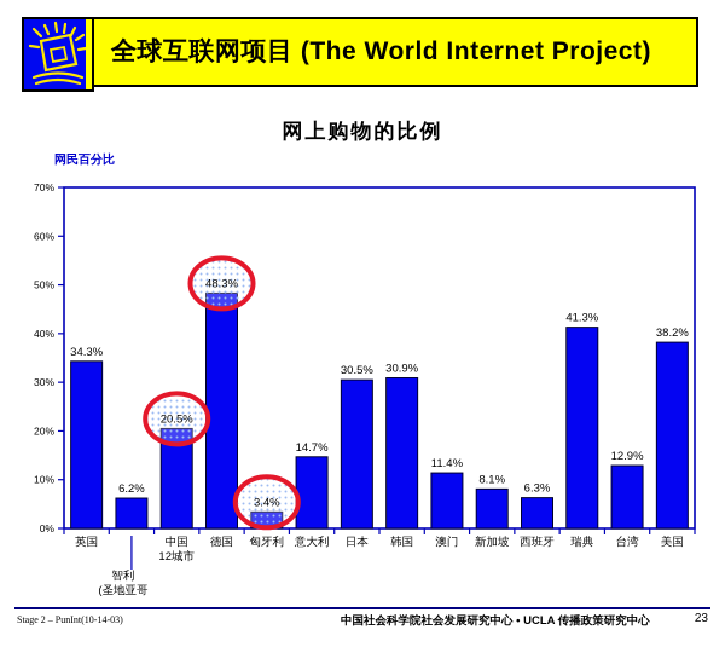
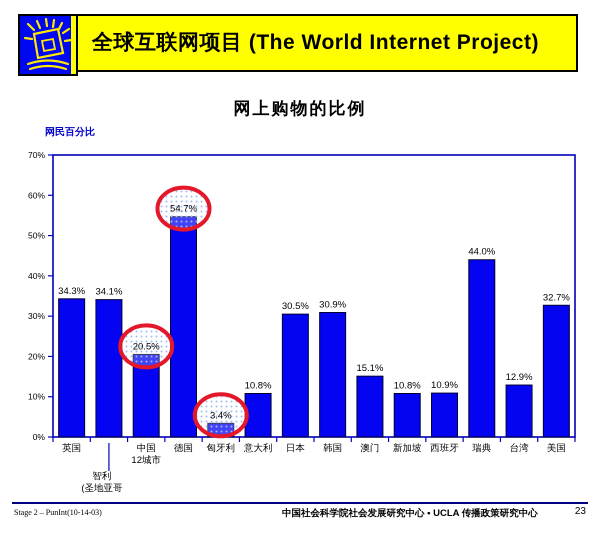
智利 (圣地亚哥: 6.2% -> 34.1%
德国: 48.3% -> 54.7%
意大利: 14.7% -> 10.8%
澳门: 11.4% -> 15.1%
新加坡: 8.1% -> 10.8%
西班牙: 6.3% -> 10.9%
瑞典: 41.3% -> 44.0%
美国: 38.2% -> 32.7%
